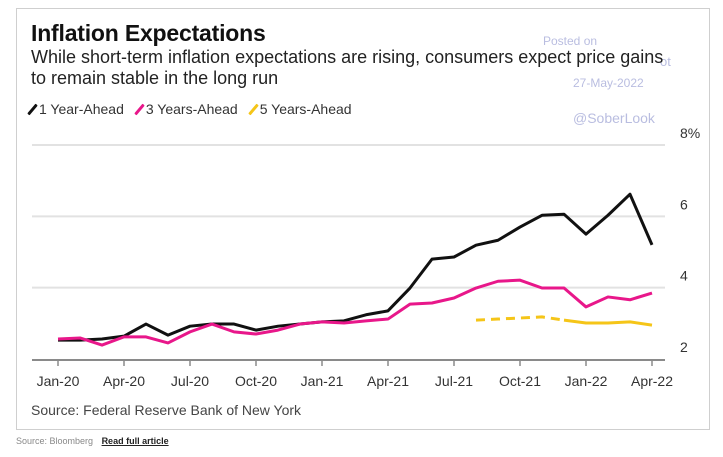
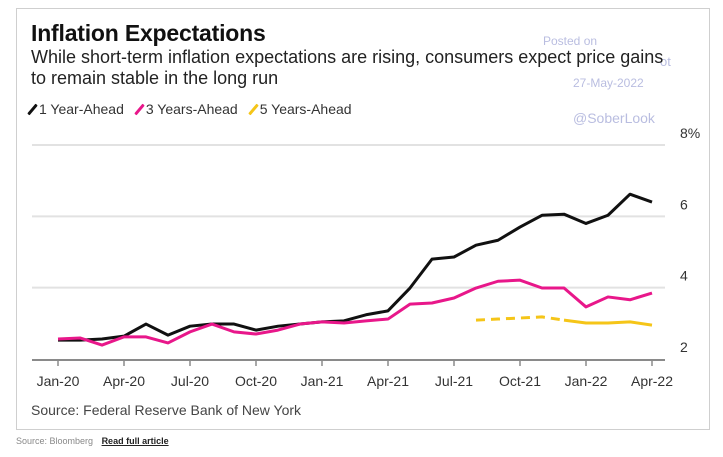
1 Year-Ahead/Jan-22: 5.5% -> 5.8%
1 Year-Ahead/Apr-22: 5.2% -> 6.4%
